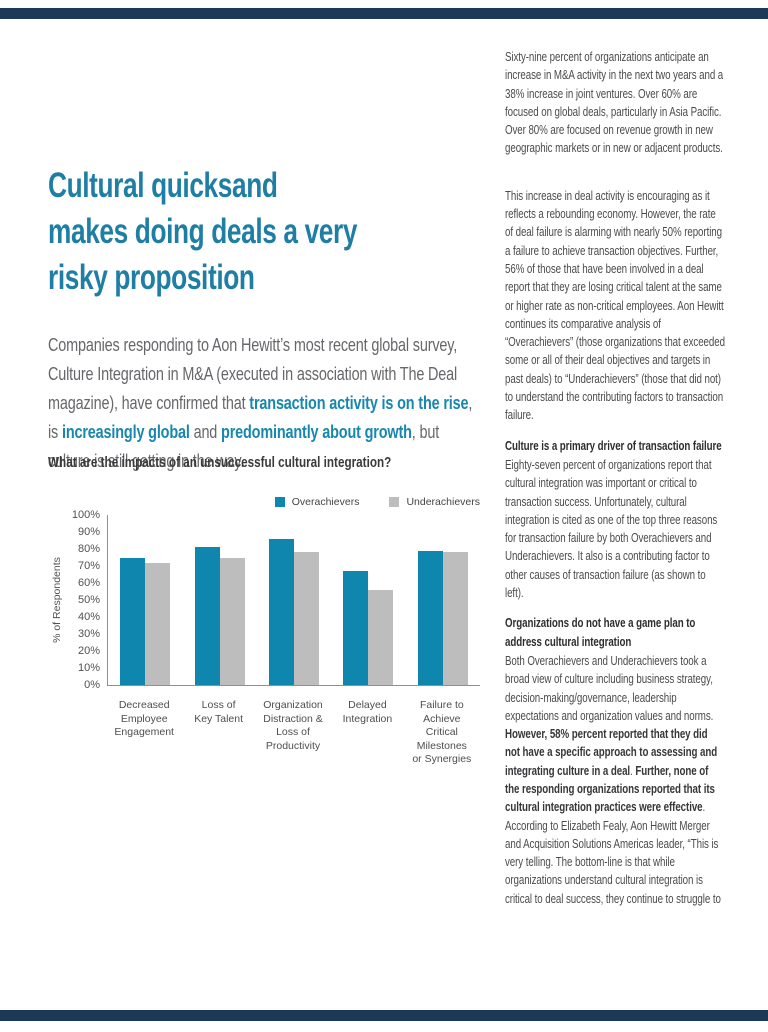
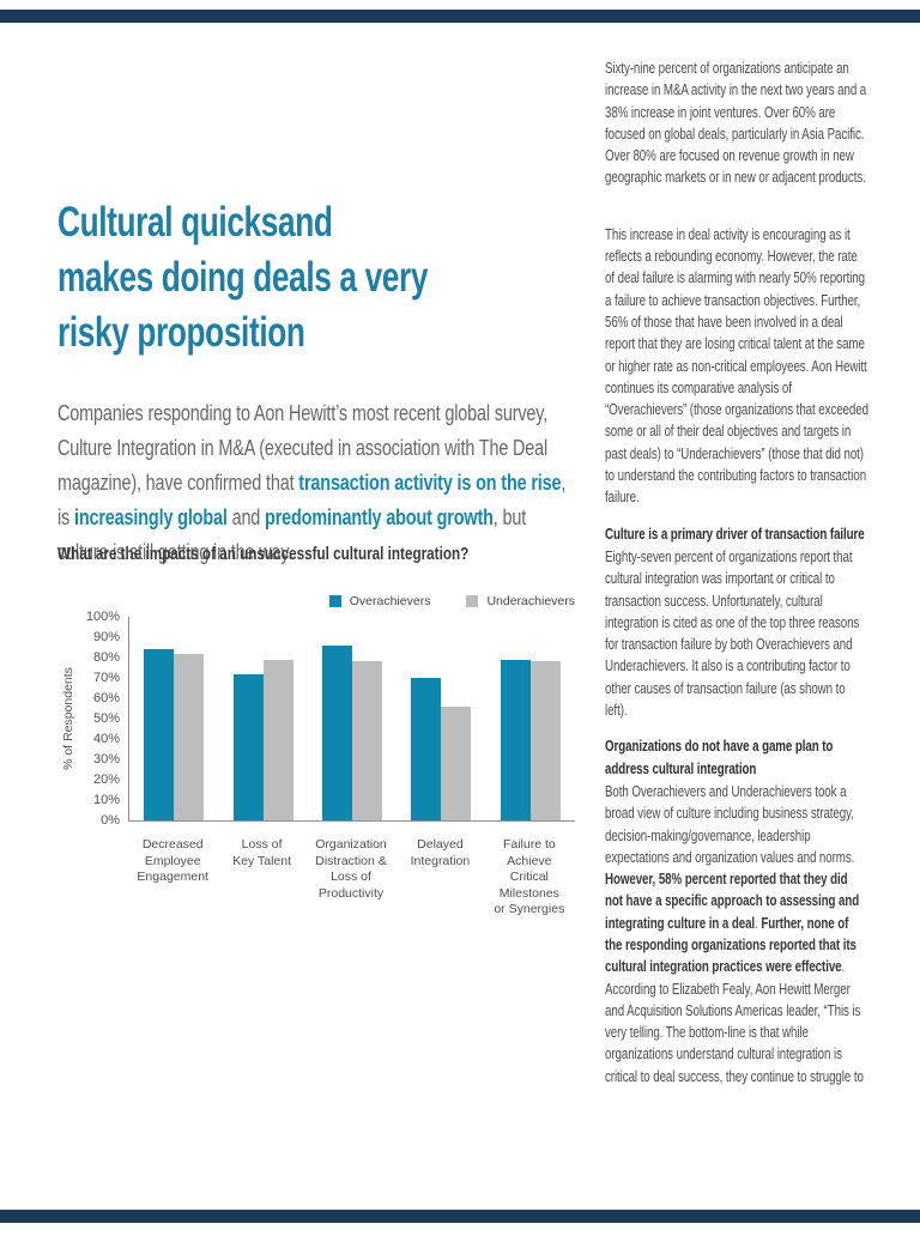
Overachievers/Decreased Employee Engagement: 75% -> 84%
Underachievers/Decreased Employee Engagement: 72% -> 82%
Overachievers/Loss of Key Talent: 81% -> 72%
Underachievers/Loss of Key Talent: 75% -> 79%
Overachievers/Delayed Integration: 67% -> 70%
